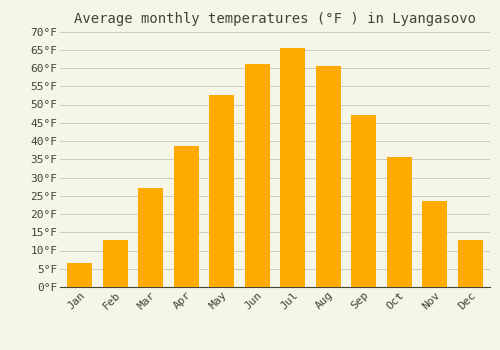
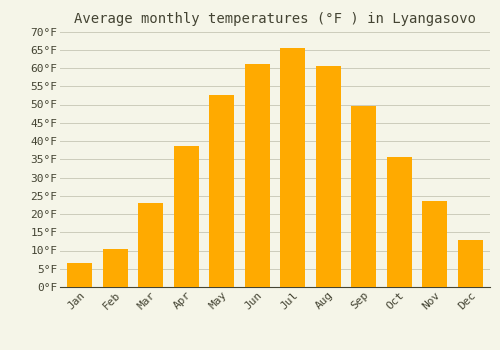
Feb: 13.0°F -> 10.5°F
Mar: 27.0°F -> 23.0°F
Sep: 47.0°F -> 49.5°F
